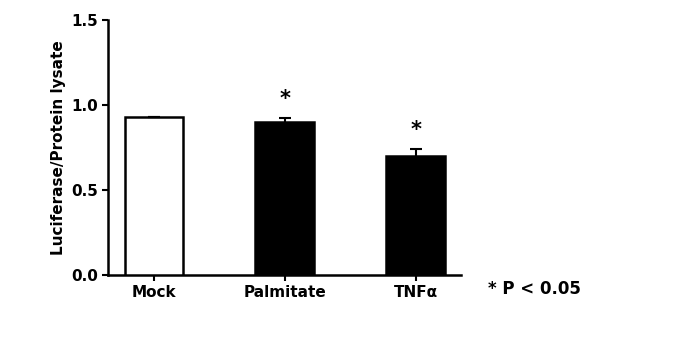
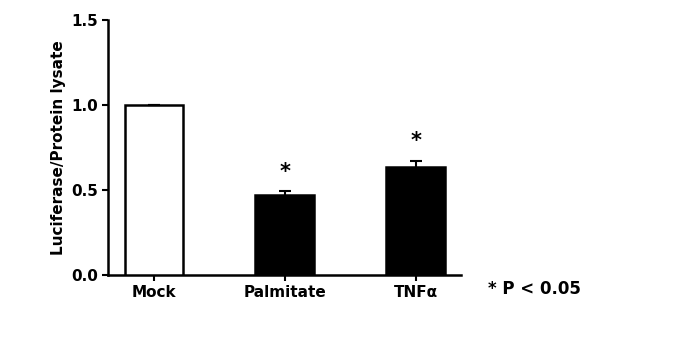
Mock: 0.93 -> 1.00
Palmitate: 0.90 -> 0.47
TNFα: 0.70 -> 0.64
